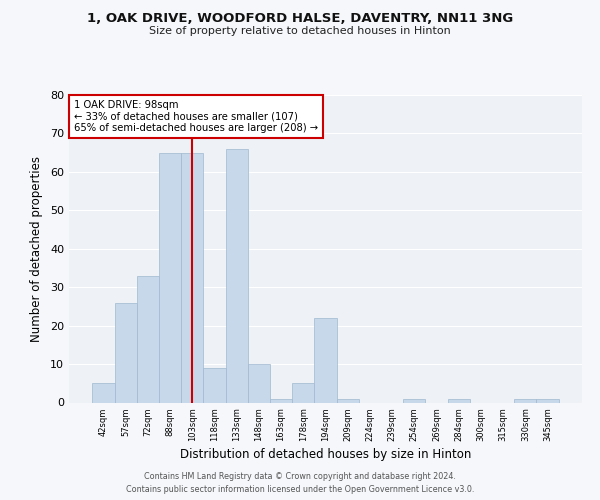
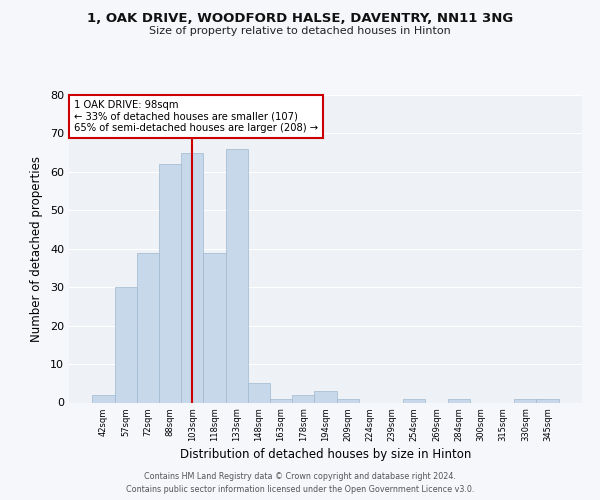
42sqm: 5 -> 2
57sqm: 26 -> 30
72sqm: 33 -> 39
88sqm: 65 -> 62
118sqm: 9 -> 39
148sqm: 10 -> 5
178sqm: 5 -> 2
194sqm: 22 -> 3
